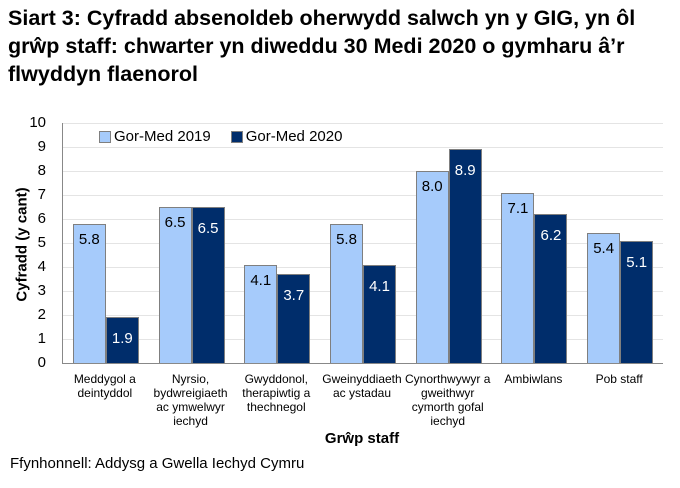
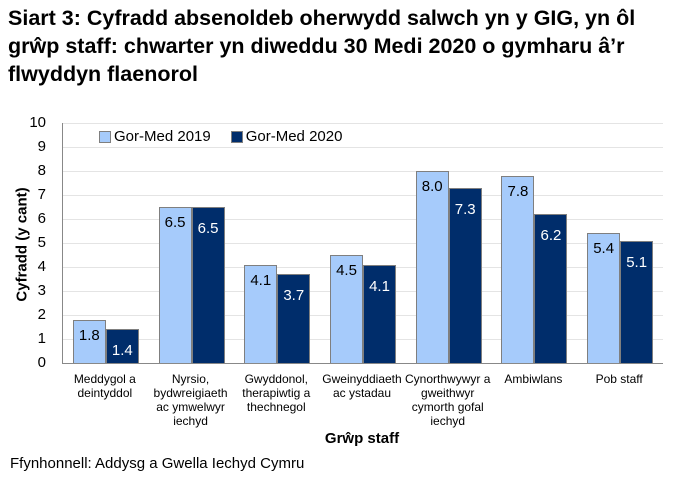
Gor-Med 2019/Meddygol a deintyddol: 5.8 -> 1.8
Gor-Med 2020/Meddygol a deintyddol: 1.9 -> 1.4
Gor-Med 2019/Gweinyddiaeth ac ystadau: 5.8 -> 4.5
Gor-Med 2020/Cynorthwywyr a gweithwyr cymorth gofal iechyd: 8.9 -> 7.3
Gor-Med 2019/Ambiwlans: 7.1 -> 7.8
